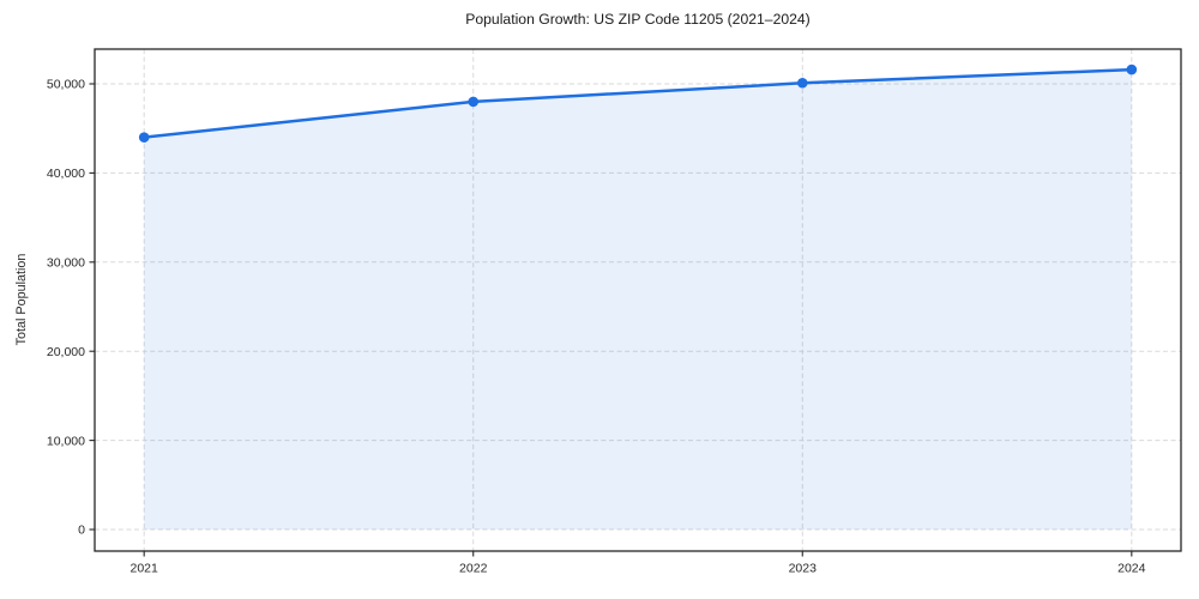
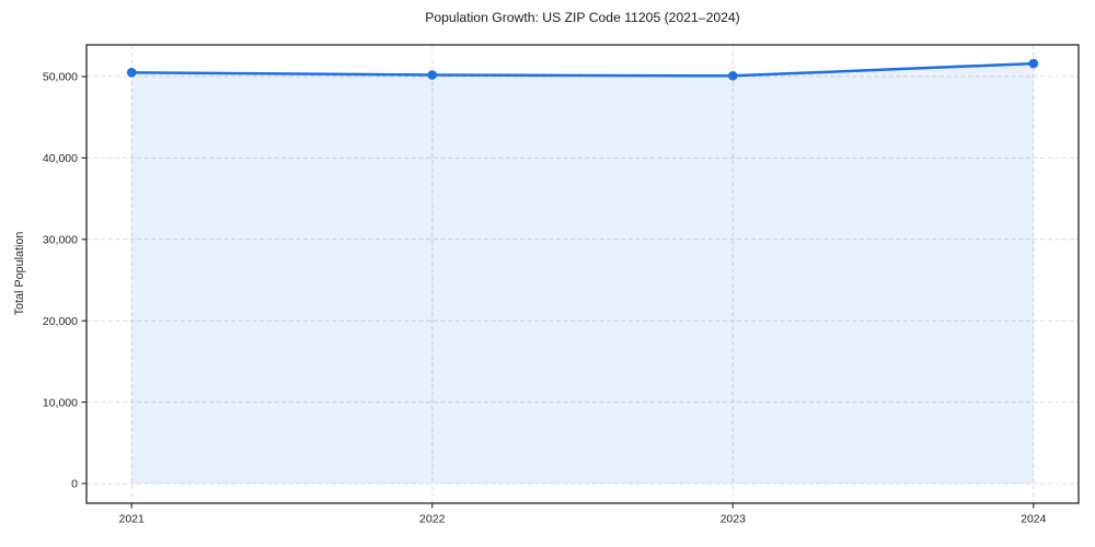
2021: 44000 -> 50000
2022: 48000 -> 50000
